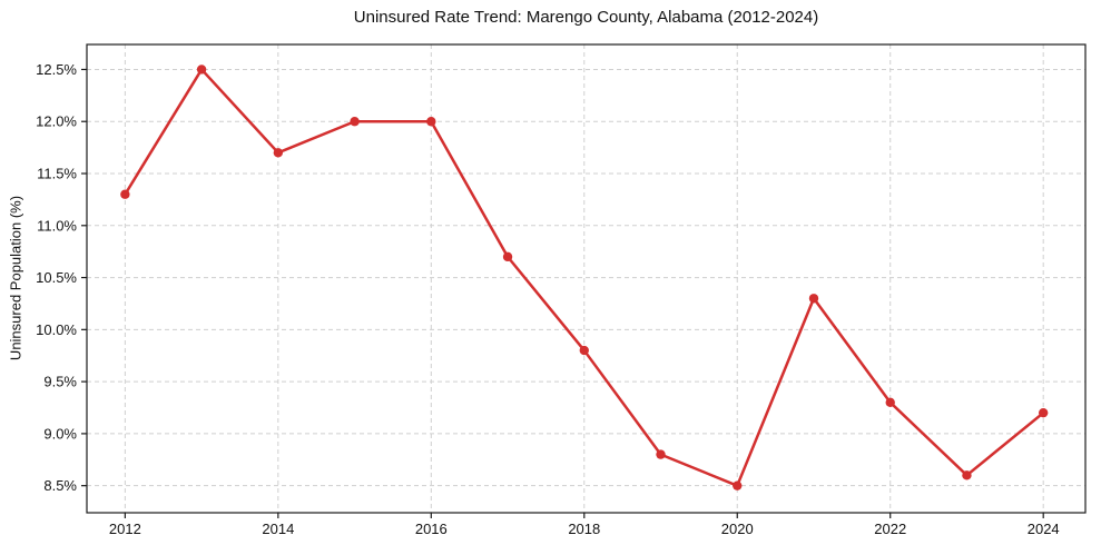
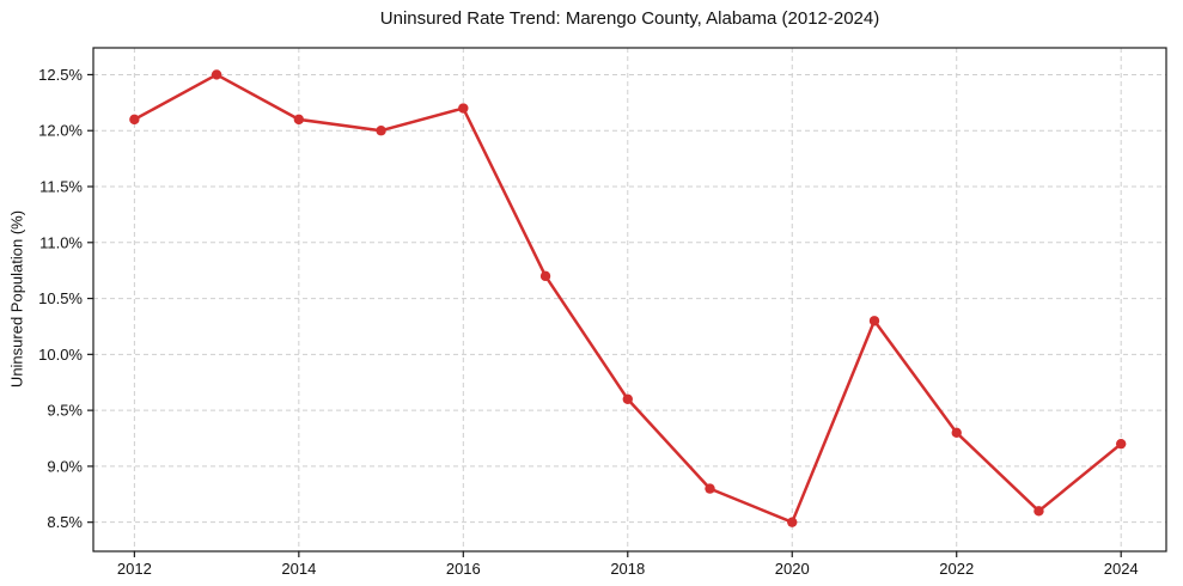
2012: 11.3% -> 12.1%
2014: 11.7% -> 12.1%
2016: 12.0% -> 12.2%
2018: 9.8% -> 9.6%
